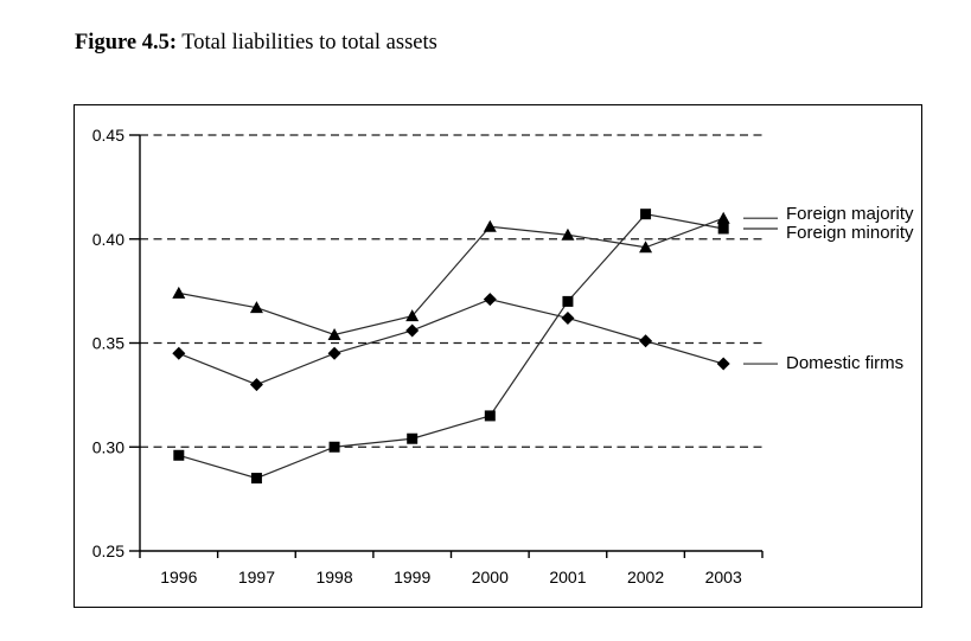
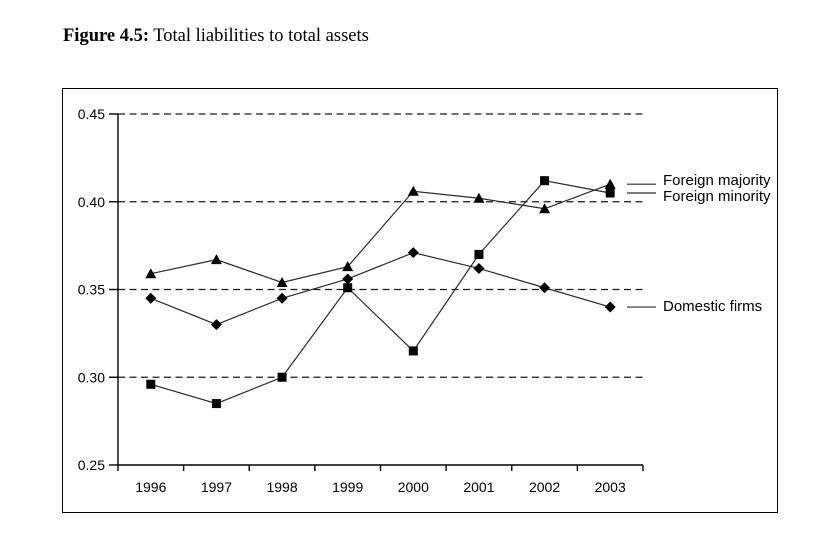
Foreign majority/1996: 0.374 -> 0.359
Foreign minority/1999: 0.304 -> 0.351
